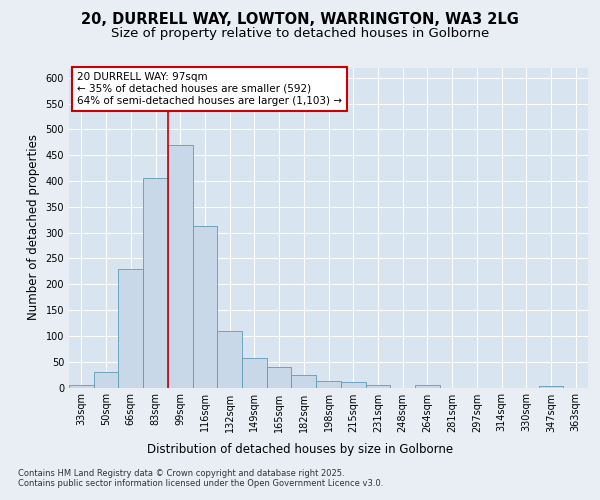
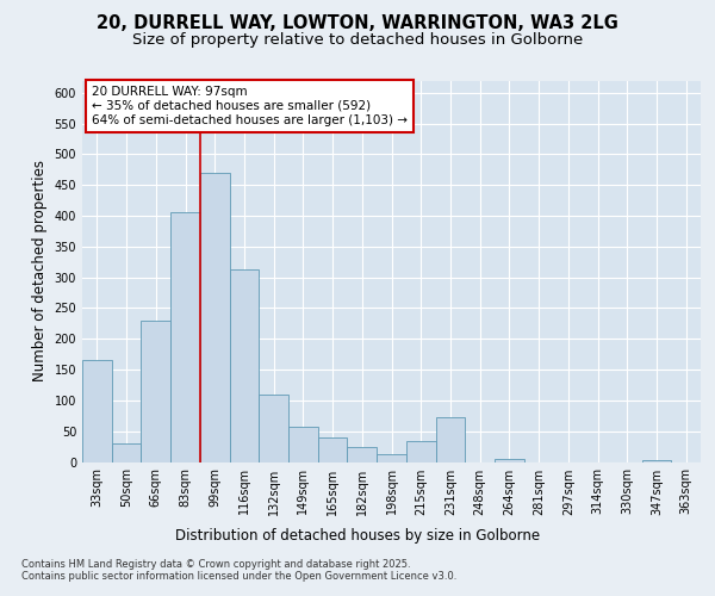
33sqm: 5 -> 166
215sqm: 10 -> 34
231sqm: 5 -> 72
